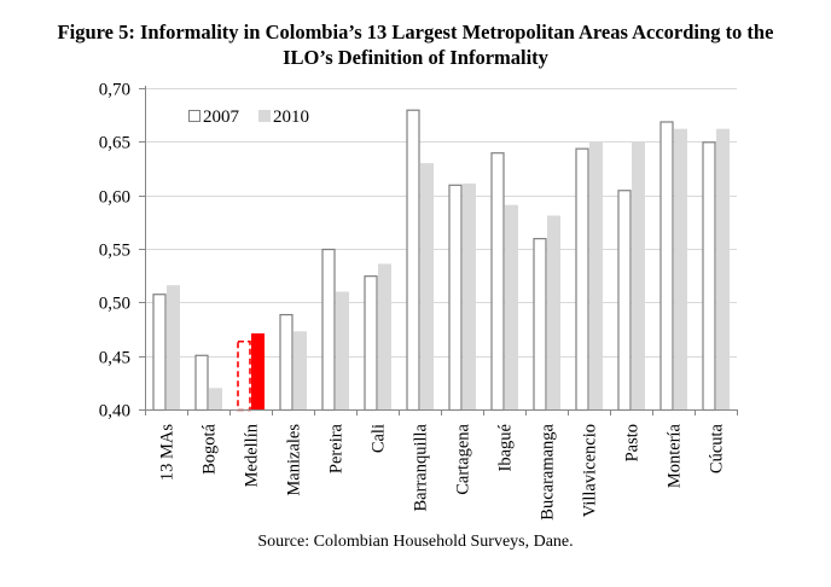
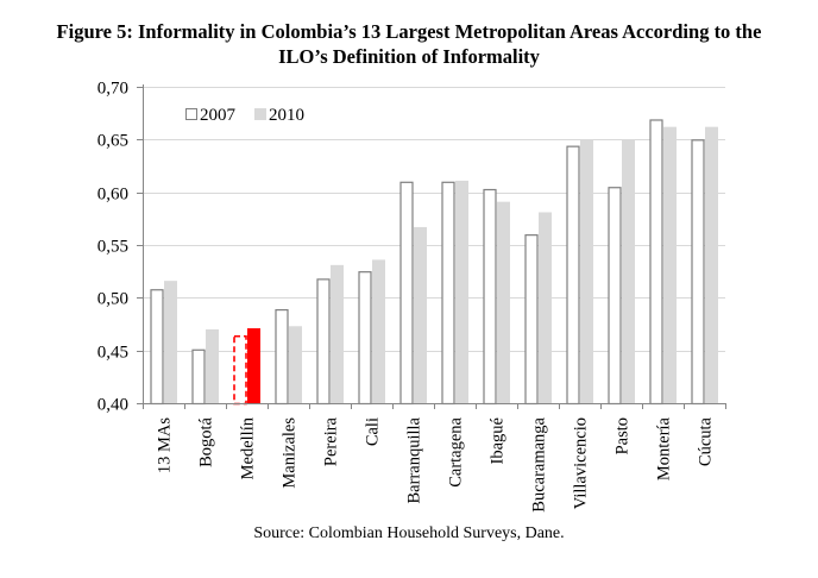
2010/Bogotá: 0,42 -> 0,47
2007/Pereira: 0,55 -> 0,52
2010/Pereira: 0,51 -> 0,53
2007/Barranquilla: 0,68 -> 0,61
2010/Barranquilla: 0,63 -> 0,57
2007/Ibagué: 0,64 -> 0,60
